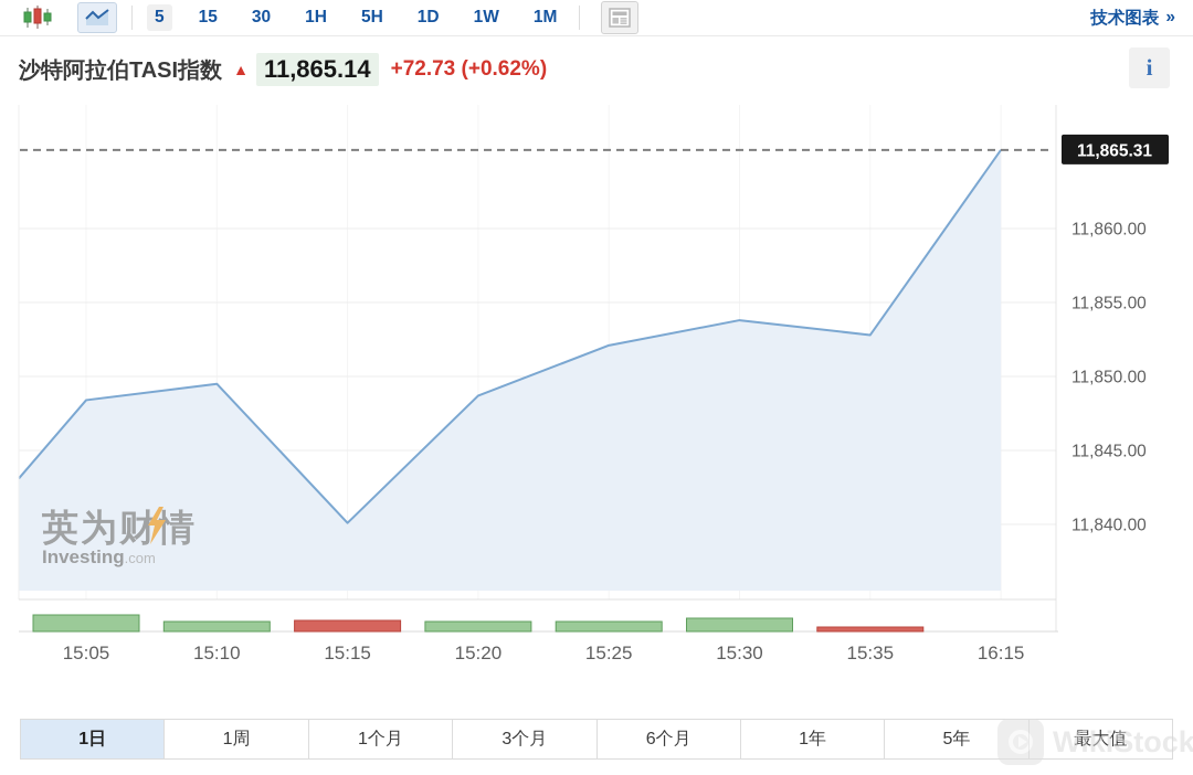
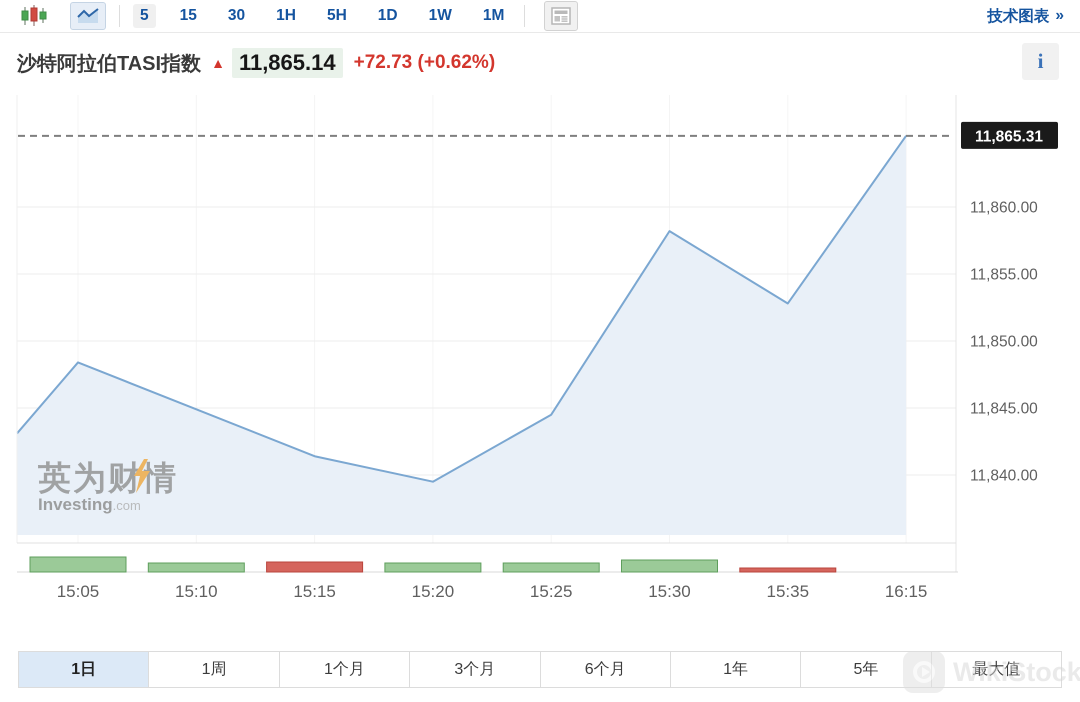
15:10: 11849.5 -> 11844.9
15:15: 11840.1 -> 11841.4
15:20: 11848.7 -> 11839.5
15:25: 11852.1 -> 11844.5
15:30: 11853.8 -> 11858.2
